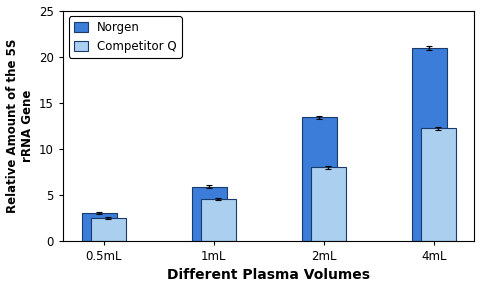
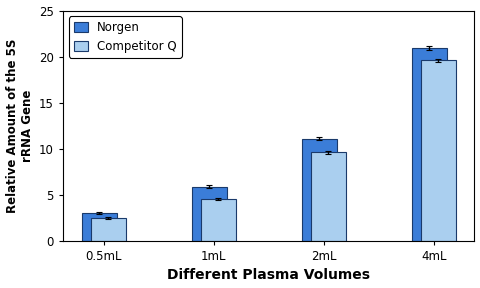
Norgen/2mL: 13.4 -> 11.1
Competitor Q/2mL: 8.0 -> 9.6
Competitor Q/4mL: 12.2 -> 19.6
